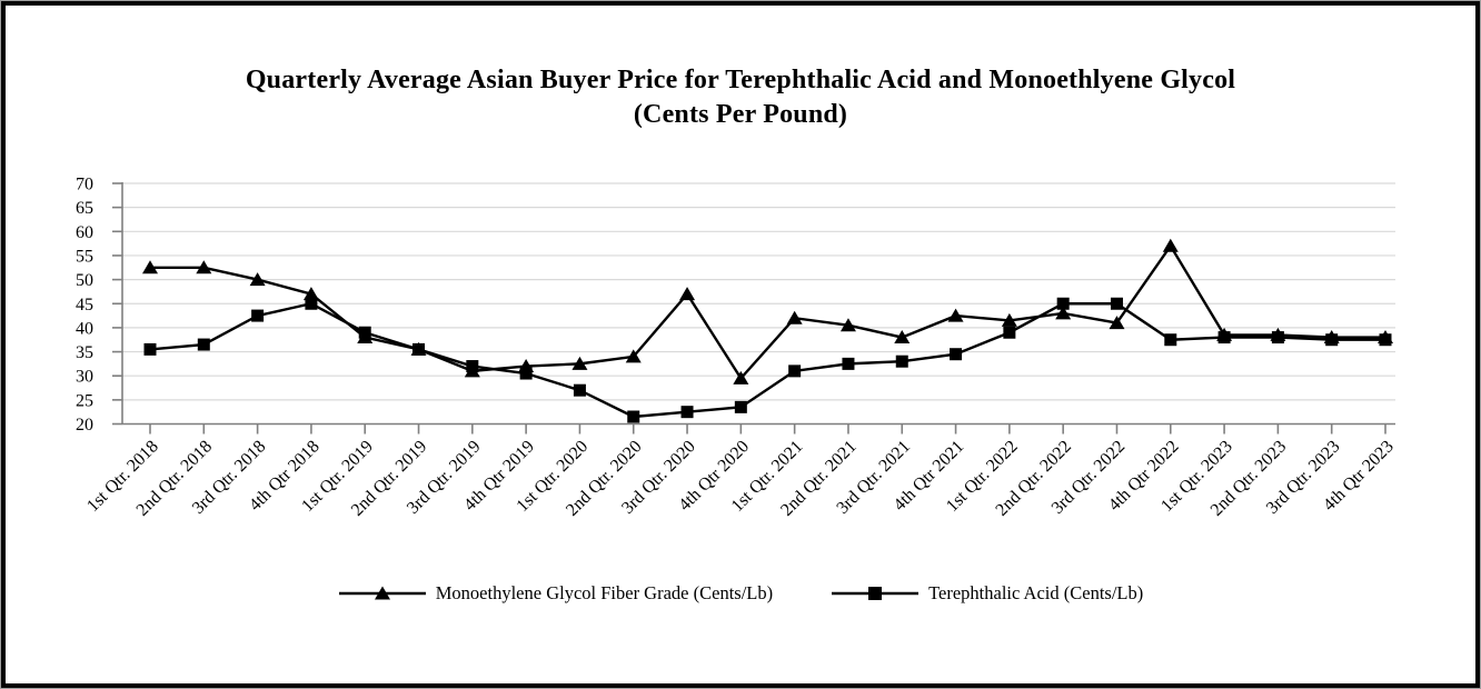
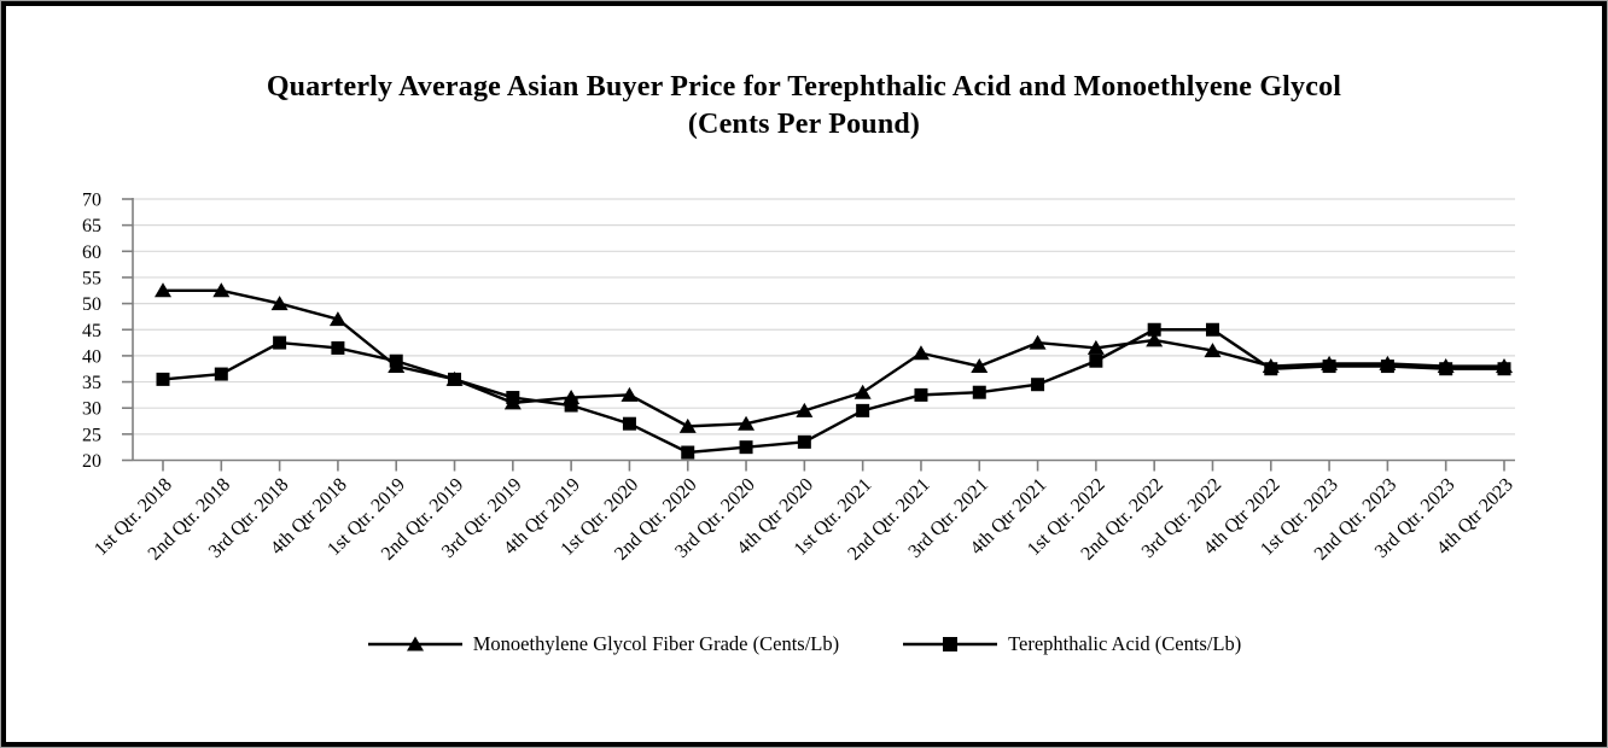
Terephthalic Acid (Cents/Lb)/4th Qtr 2018: 45 -> 42
Monoethylene Glycol Fiber Grade (Cents/Lb)/2nd Qtr. 2020: 34 -> 26
Monoethylene Glycol Fiber Grade (Cents/Lb)/3rd Qtr. 2020: 47 -> 27
Monoethylene Glycol Fiber Grade (Cents/Lb)/1st Qtr. 2021: 42 -> 33
Terephthalic Acid (Cents/Lb)/1st Qtr. 2021: 31 -> 30
Monoethylene Glycol Fiber Grade (Cents/Lb)/4th Qtr 2022: 57 -> 38
